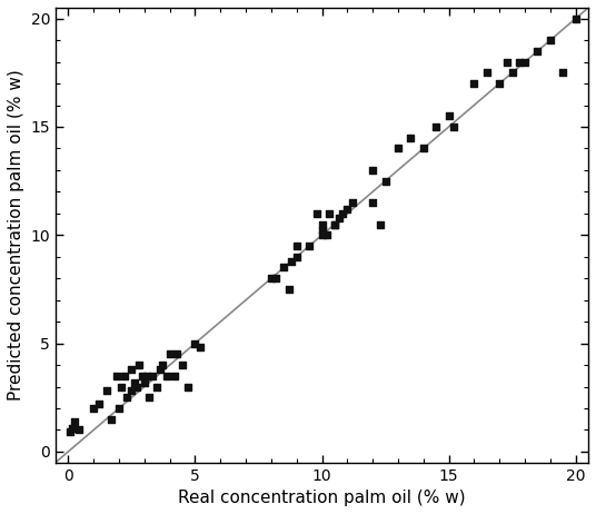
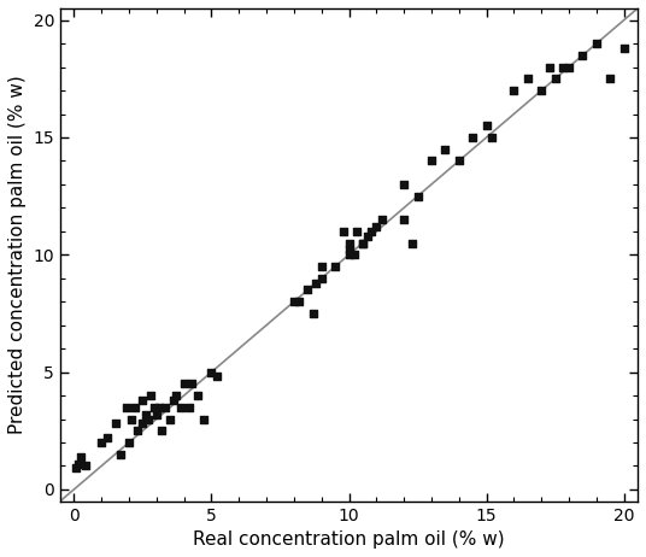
20: 20.0 -> 18.8
